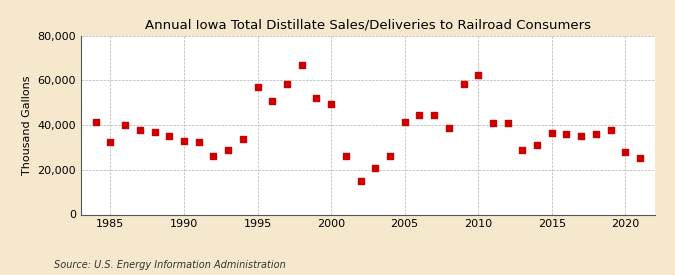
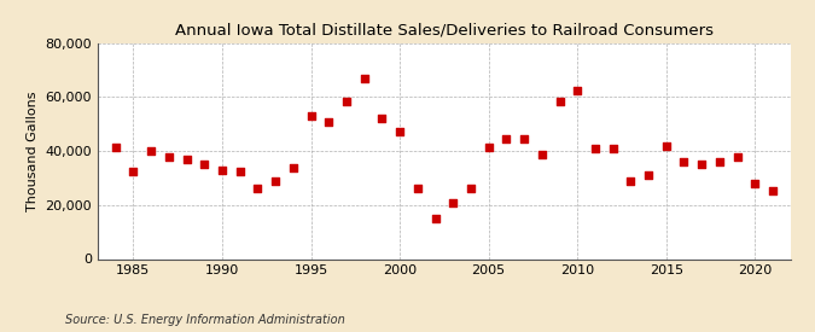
1995: 57,000 -> 53,000
2000: 49,500 -> 47,000
2015: 36,500 -> 42,000
